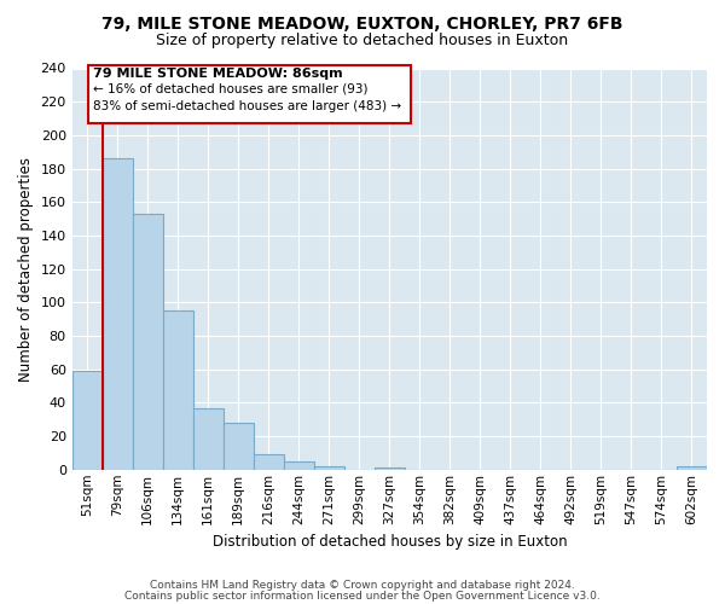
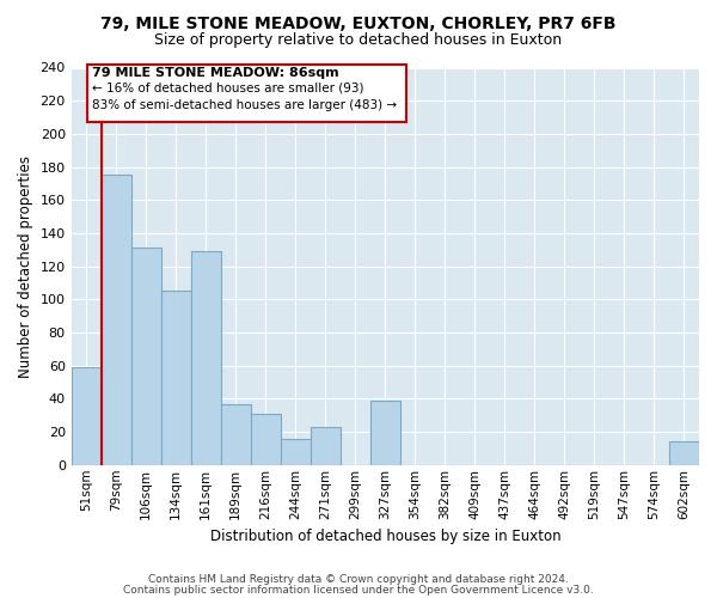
79sqm: 186 -> 175
106sqm: 153 -> 131
134sqm: 95 -> 105
161sqm: 37 -> 129
189sqm: 28 -> 37
216sqm: 9 -> 31
244sqm: 5 -> 16
271sqm: 2 -> 23
327sqm: 1 -> 39
602sqm: 2 -> 14
